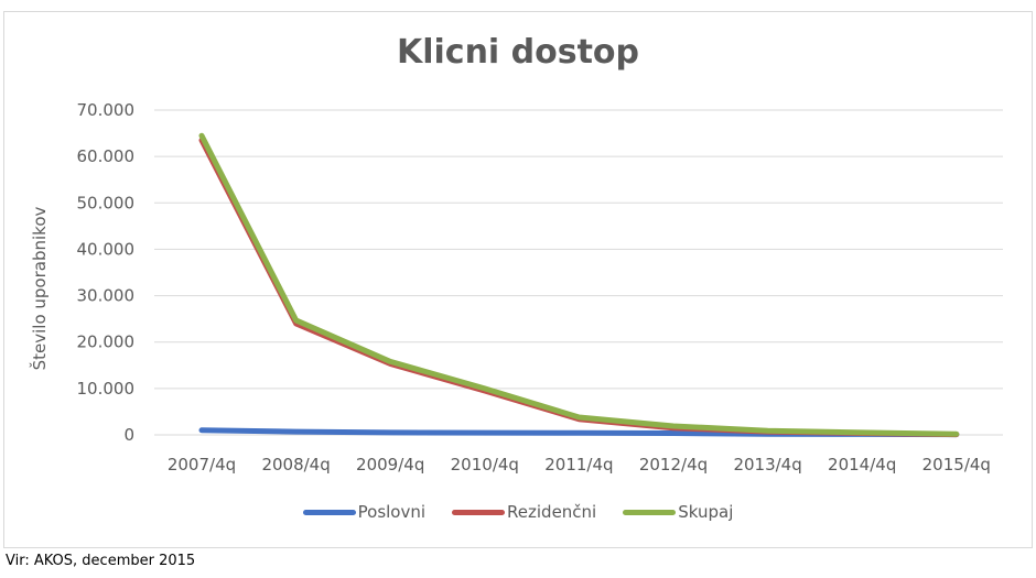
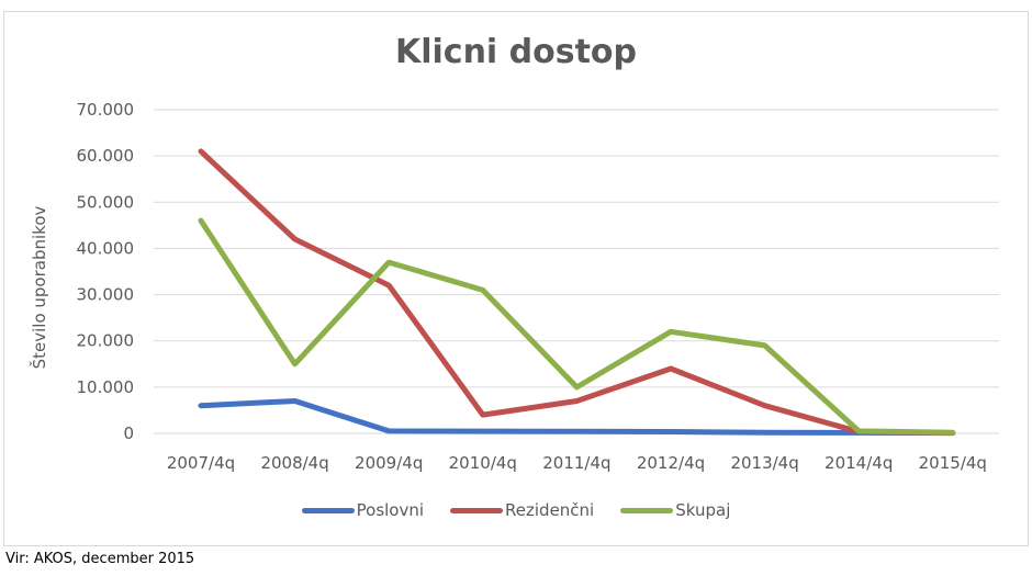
Poslovni/2007/4q: 1000 -> 6000
Rezidenčni/2007/4q: 64000 -> 61000
Skupaj/2007/4q: 64000 -> 46000
Poslovni/2008/4q: 1000 -> 7000
Rezidenčni/2008/4q: 24000 -> 42000
Skupaj/2008/4q: 25000 -> 15000
Rezidenčni/2009/4q: 15000 -> 32000
Skupaj/2009/4q: 16000 -> 37000
Rezidenčni/2010/4q: 10000 -> 4000
Skupaj/2010/4q: 10000 -> 31000
Rezidenčni/2011/4q: 3000 -> 7000
Skupaj/2011/4q: 4000 -> 10000
Rezidenčni/2012/4q: 2000 -> 14000
Skupaj/2012/4q: 2000 -> 22000
Rezidenčni/2013/4q: 1000 -> 6000
Skupaj/2013/4q: 1000 -> 19000
